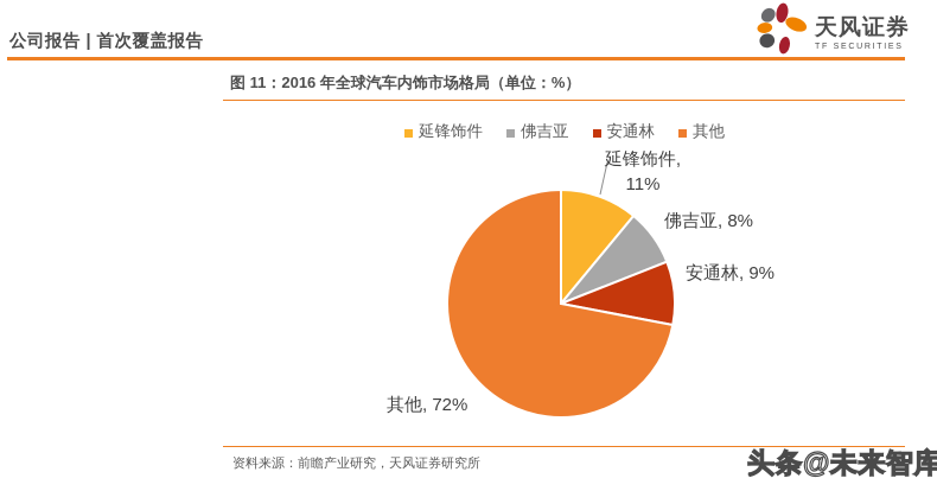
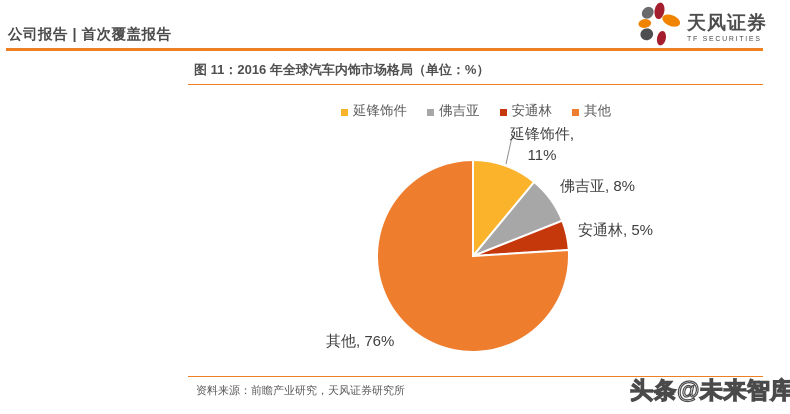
安通林: 9% -> 5%
其他: 72% -> 76%
